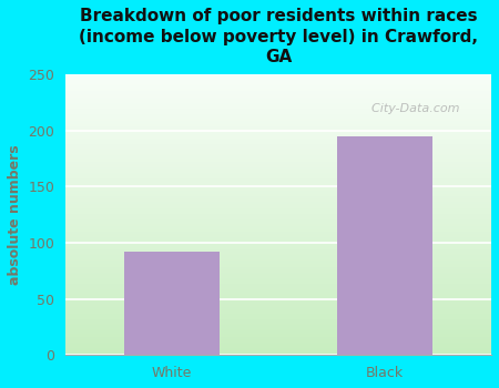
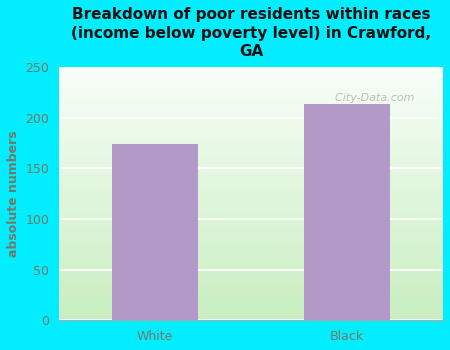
White: 92 -> 174
Black: 195 -> 214
